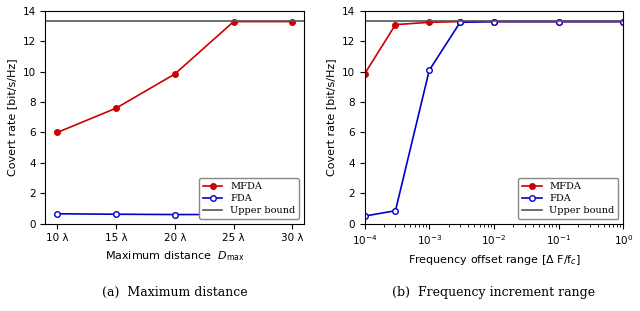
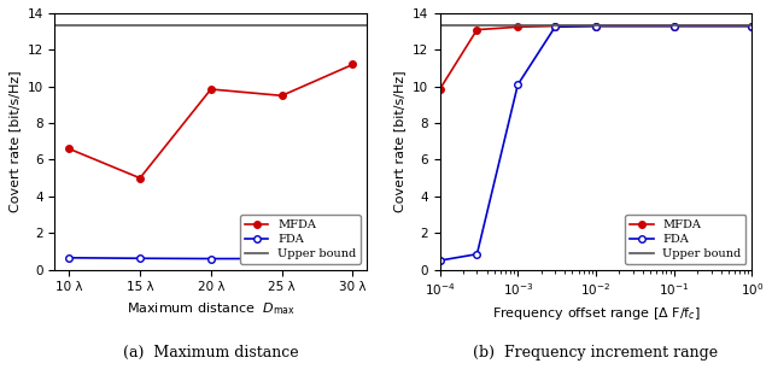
MFDA/10 λ: 6.0 -> 6.6
MFDA/15 λ: 7.6 -> 5.0
MFDA/25 λ: 13.3 -> 9.5
MFDA/30 λ: 13.3 -> 11.2
